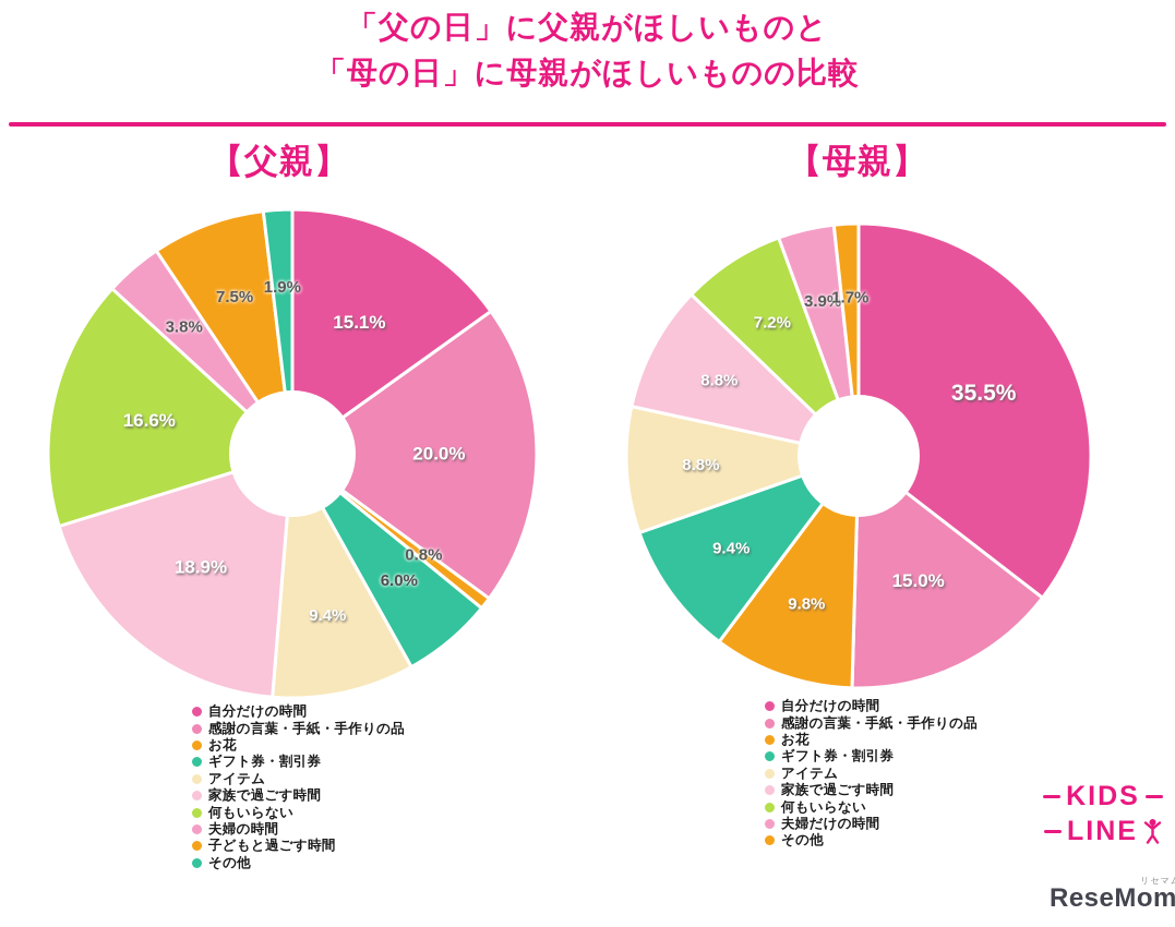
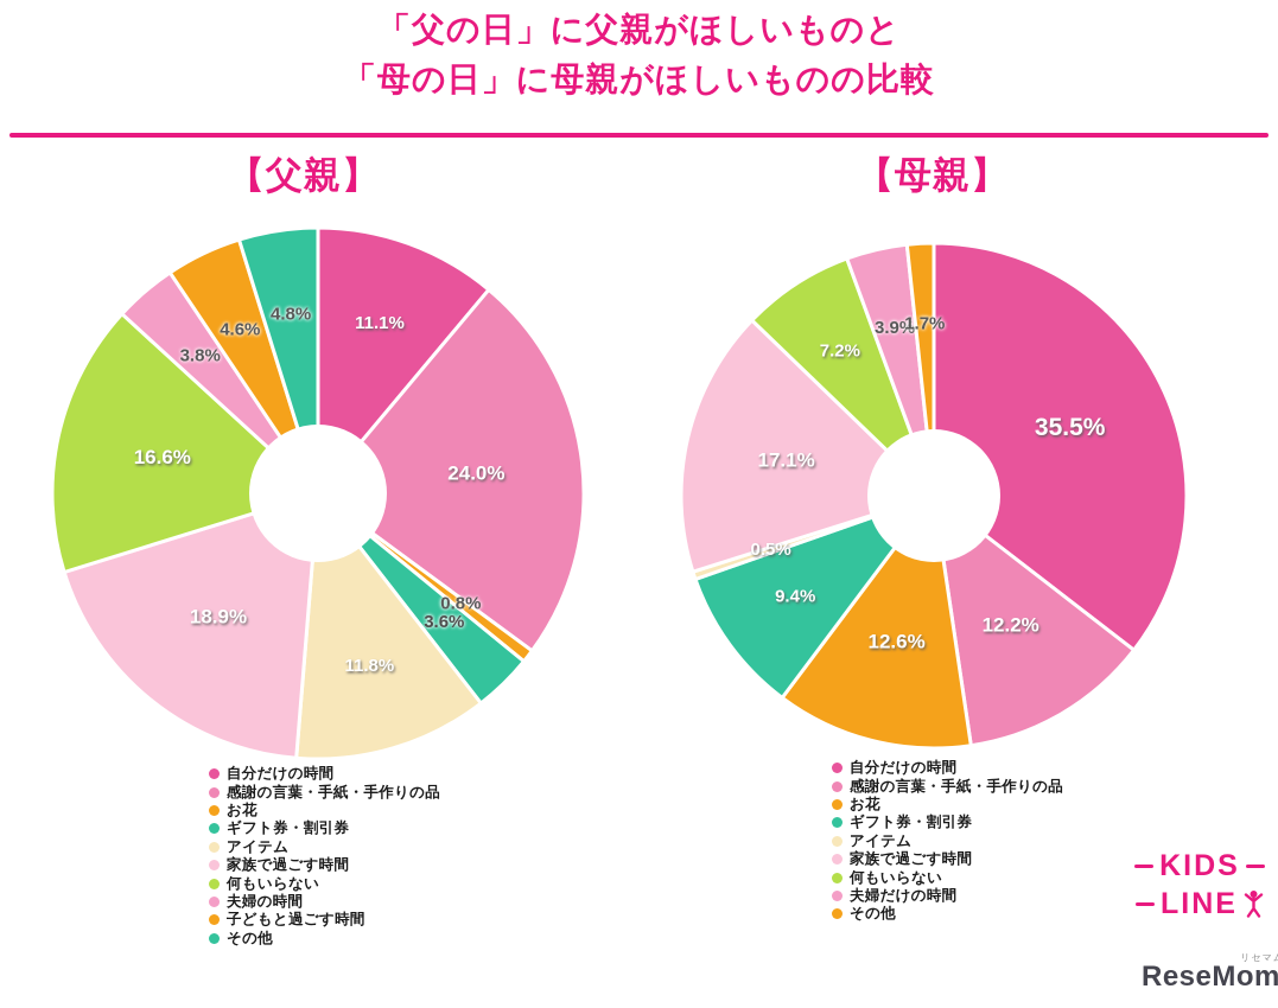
【父親】/自分だけの時間: 15.1% -> 11.1%
【父親】/感謝の言葉・手紙・手作りの品: 20.0% -> 24.0%
【父親】/ギフト券・割引券: 6.0% -> 3.6%
【父親】/アイテム: 9.4% -> 11.8%
【父親】/子どもと過ごす時間: 7.5% -> 4.6%
【父親】/その他: 1.9% -> 4.8%
【母親】/感謝の言葉・手紙・手作りの品: 15.0% -> 12.2%
【母親】/お花: 9.8% -> 12.6%
【母親】/アイテム: 8.8% -> 0.5%
【母親】/家族で過ごす時間: 8.8% -> 17.1%
